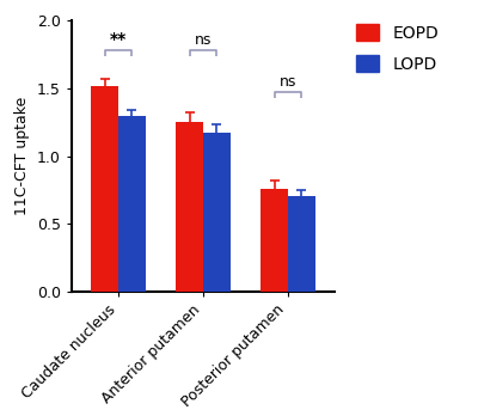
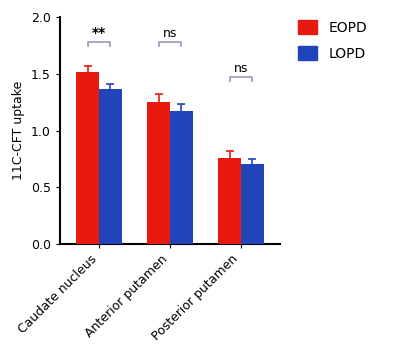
LOPD/Caudate nucleus: 1.30 -> 1.37
